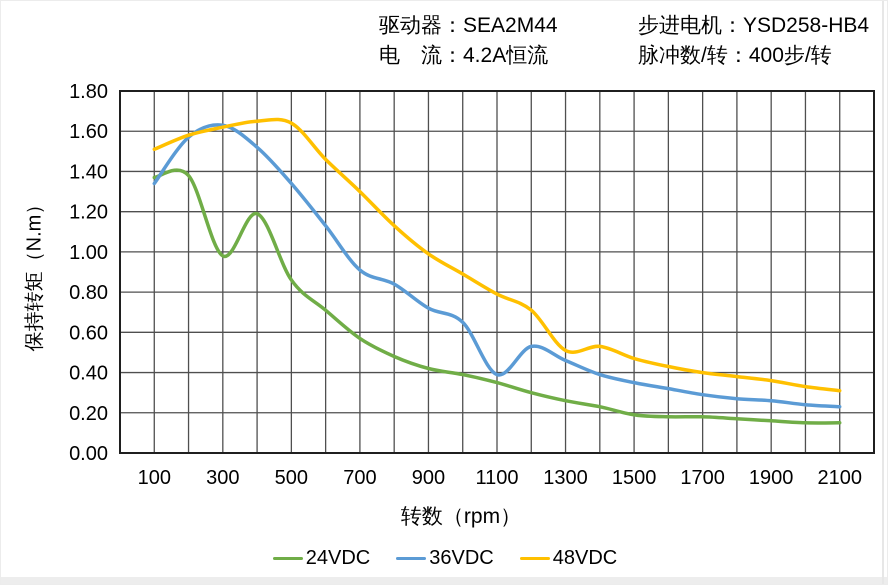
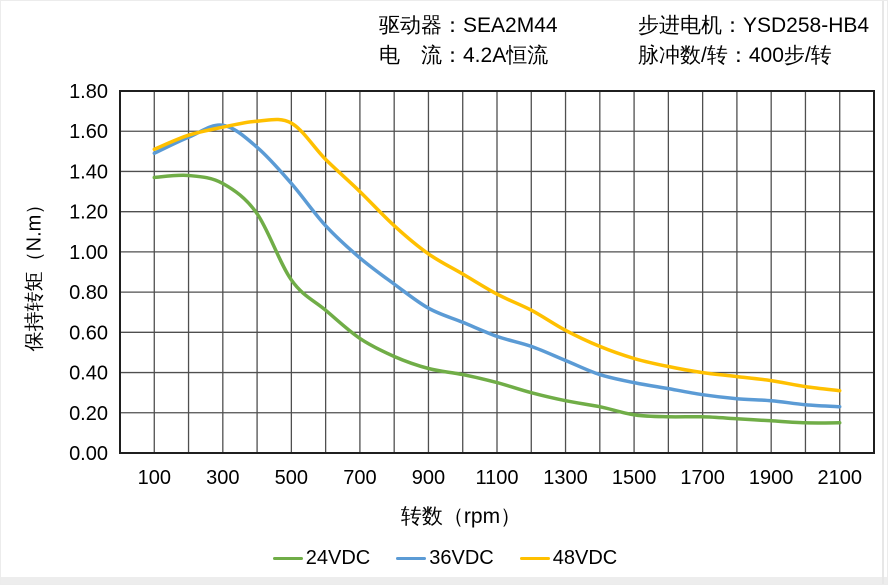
36VDC/100: 1.34 -> 1.49
24VDC/300: 0.98 -> 1.34
36VDC/700: 0.91 -> 0.97
36VDC/1100: 0.39 -> 0.58
48VDC/1300: 0.51 -> 0.61
